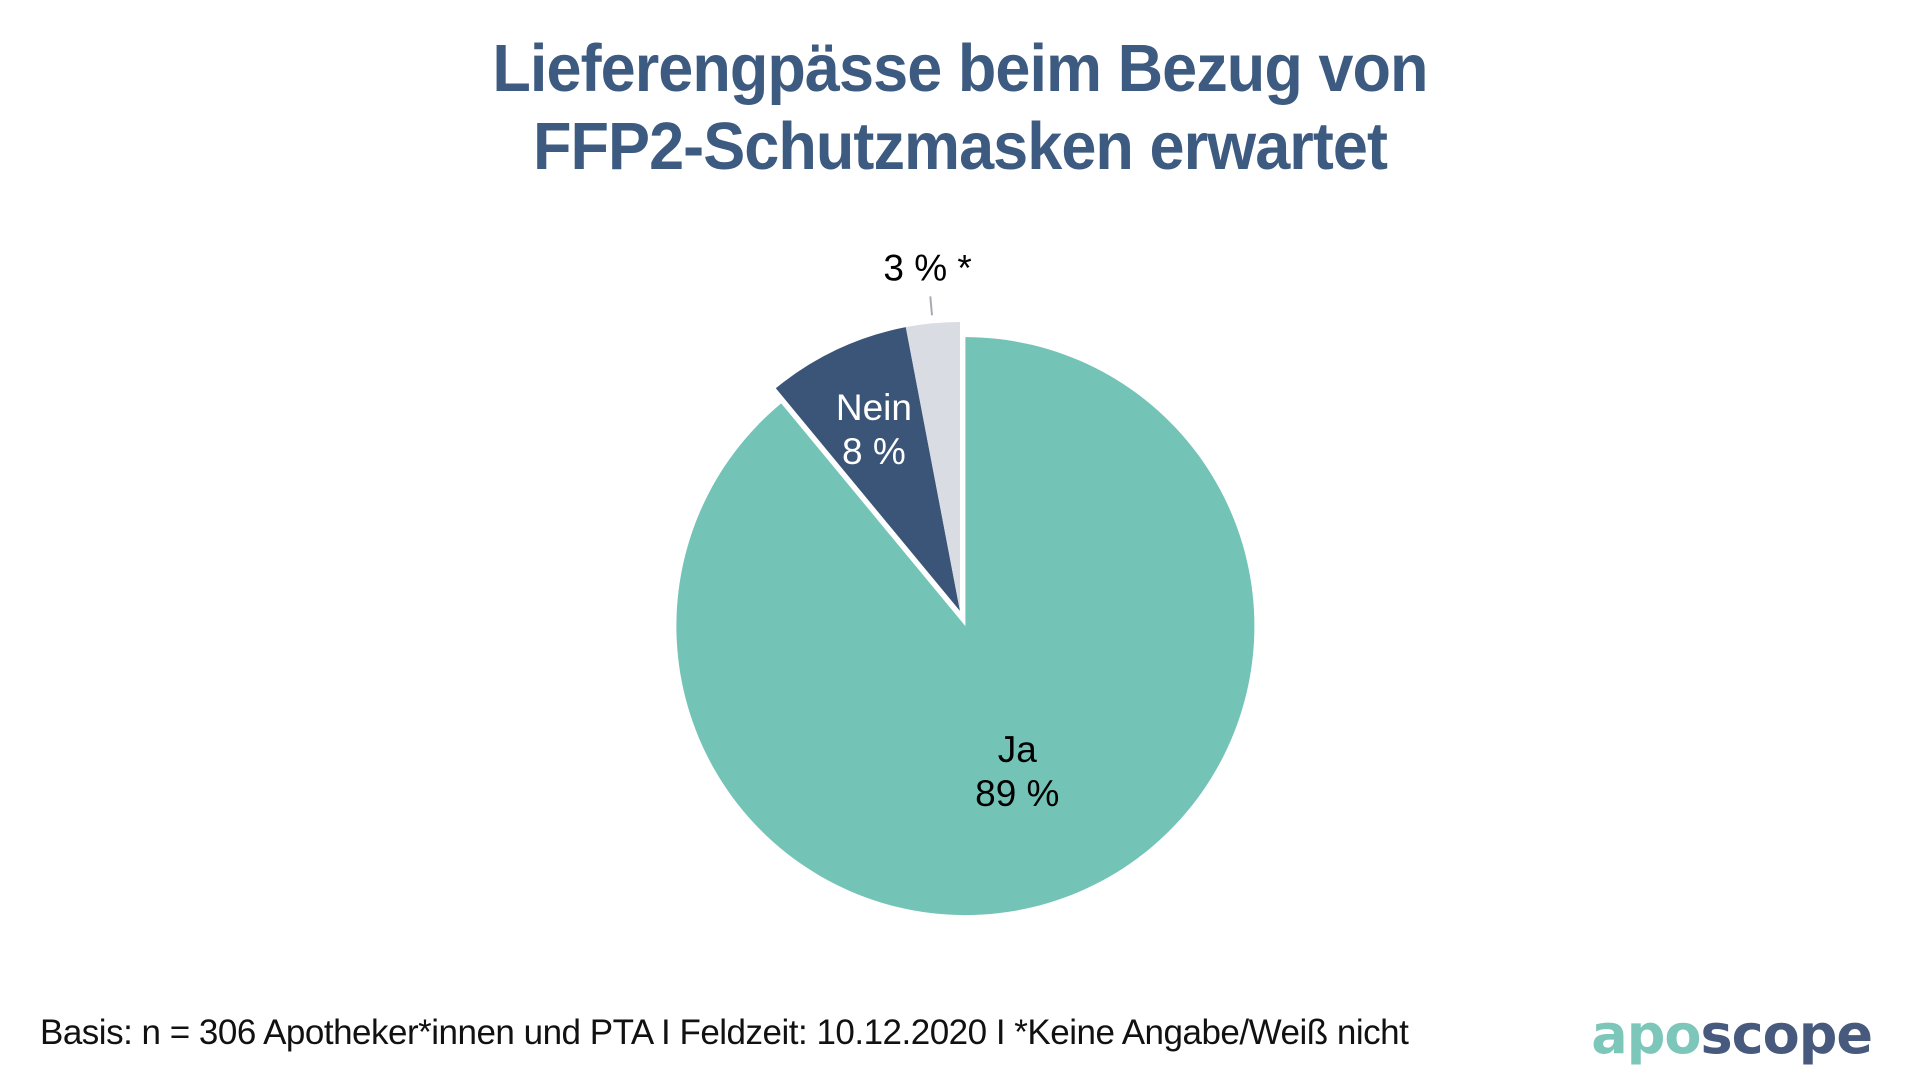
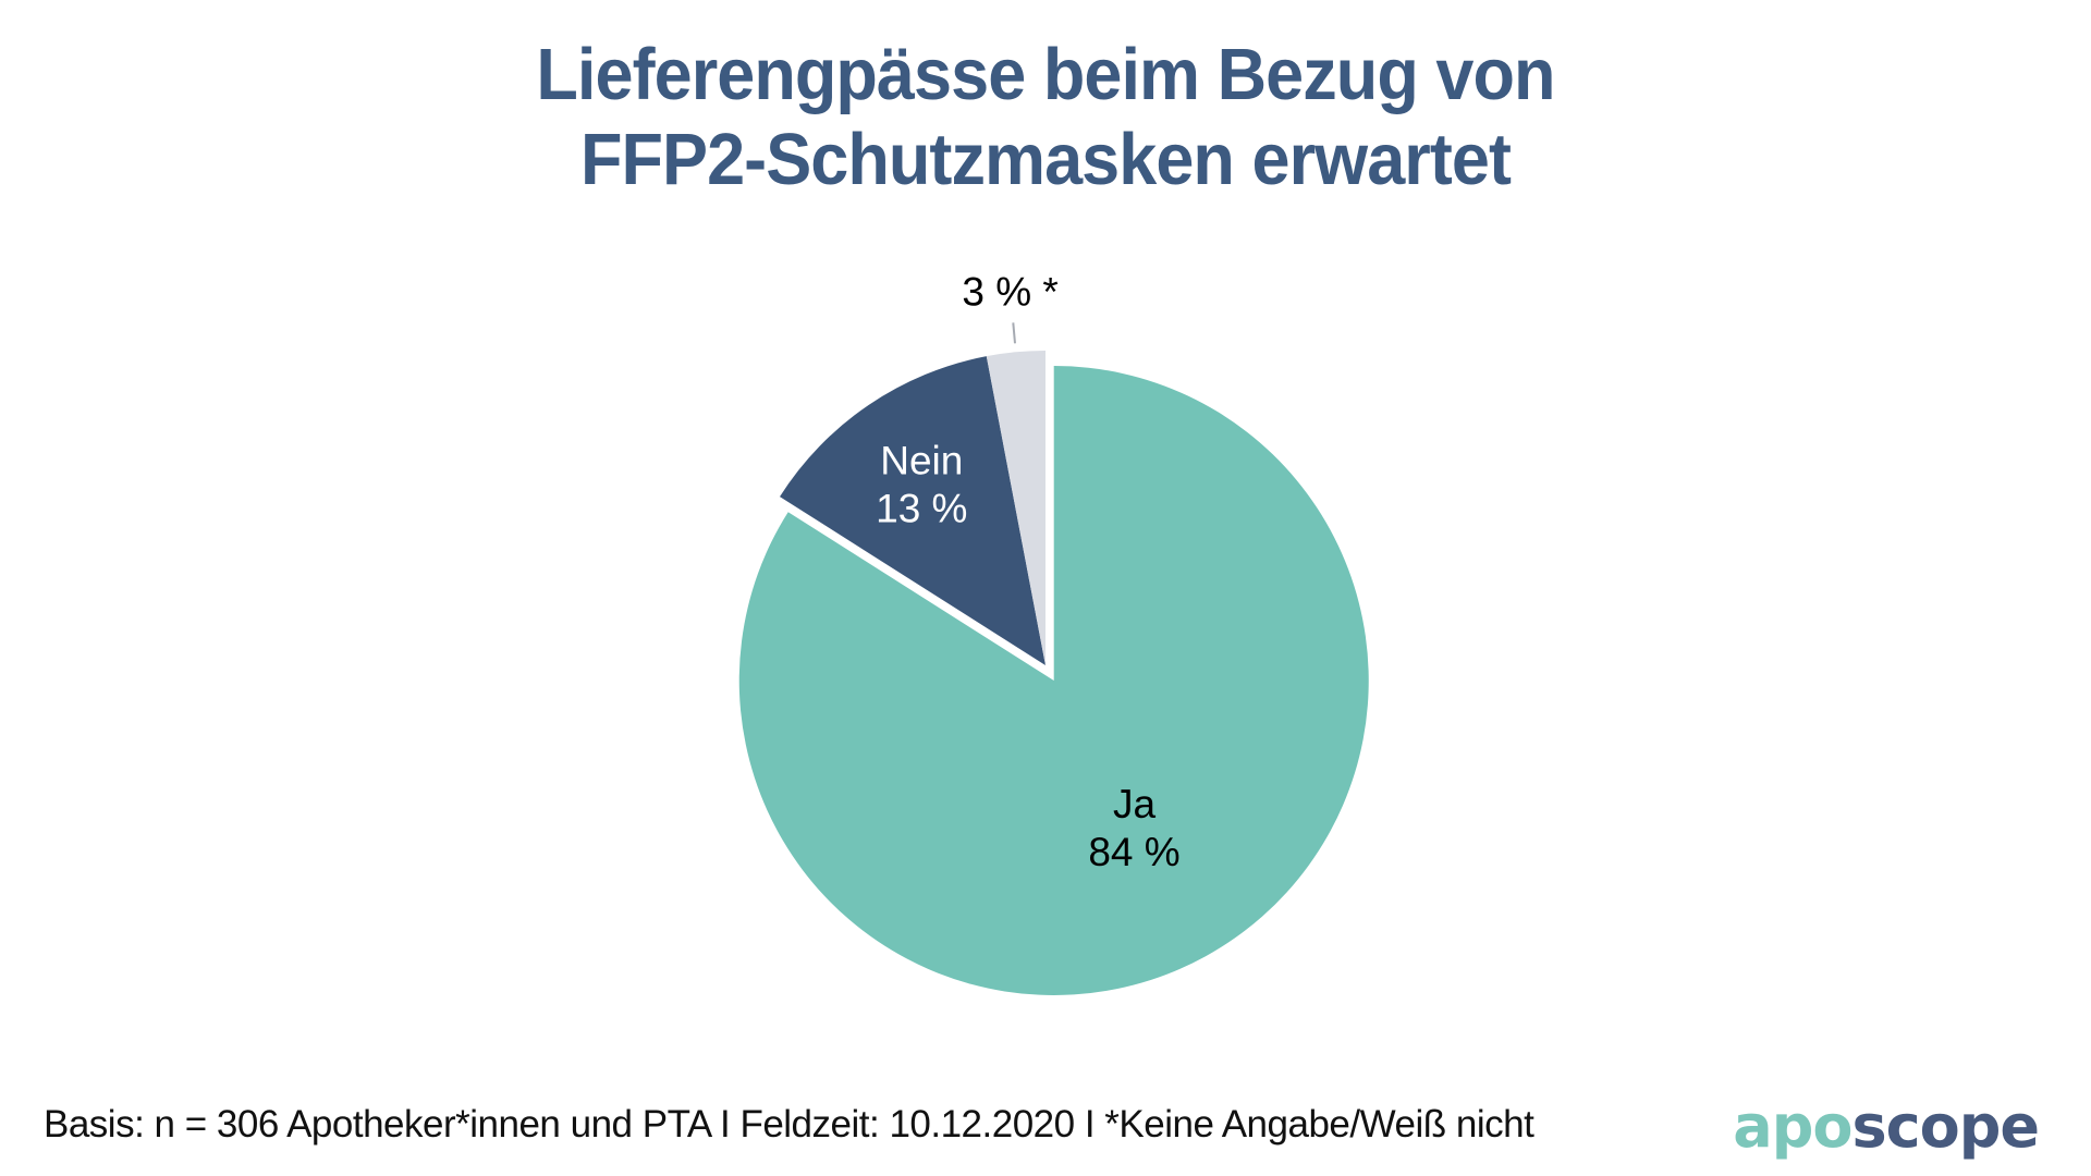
Ja: 89 -> 84
Nein: 8 -> 13
